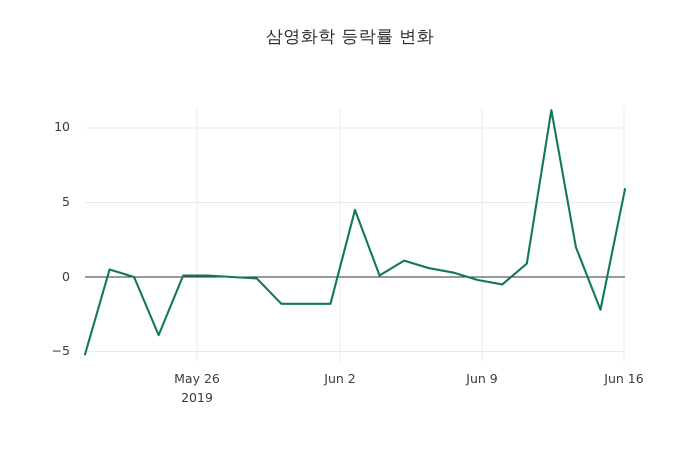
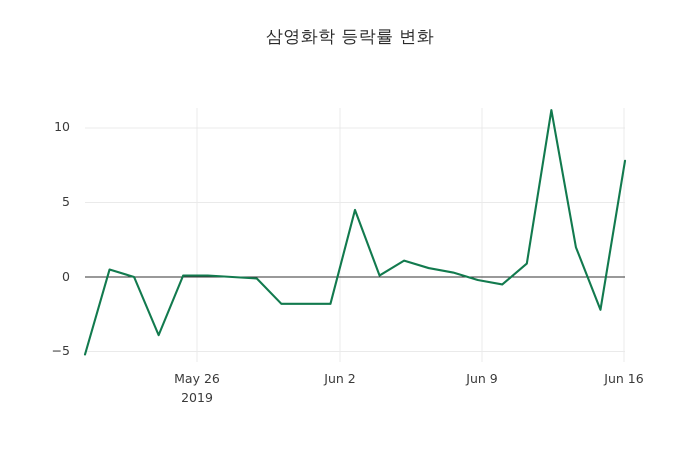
Jun 16: 5.9 -> 7.8
